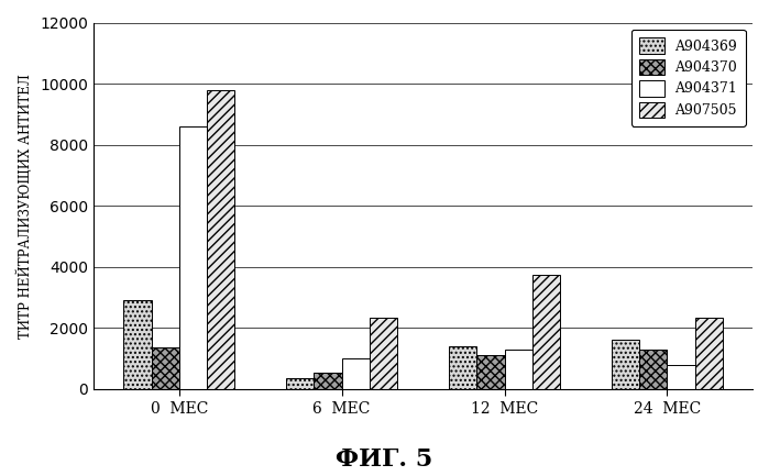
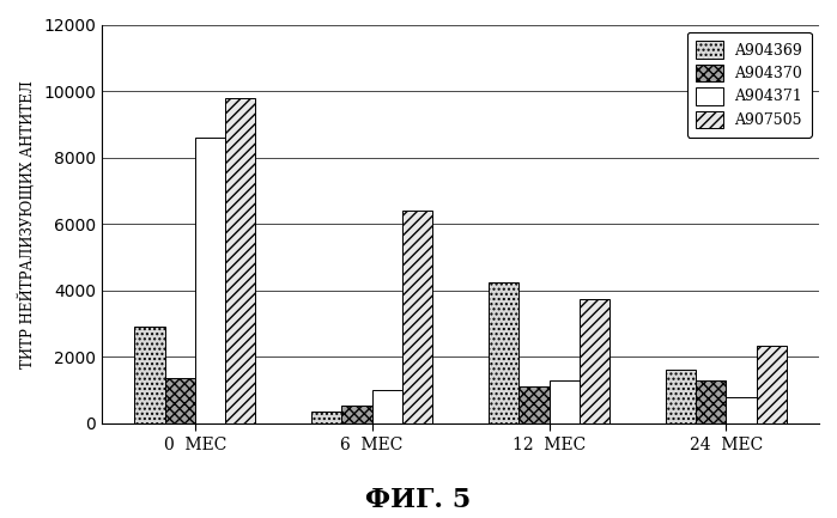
A907505/6 МЕС: 2350 -> 6400
A904369/12 МЕС: 1400 -> 4250
